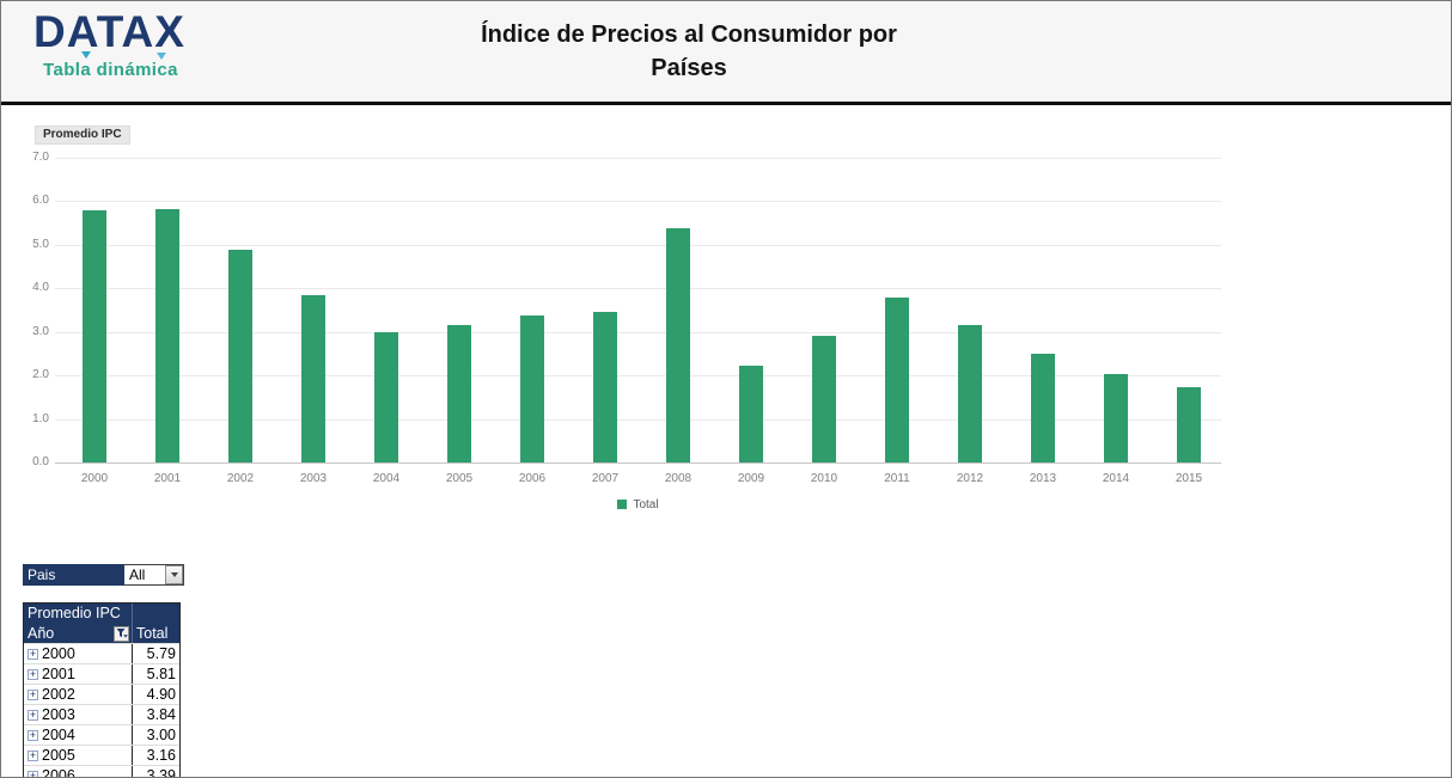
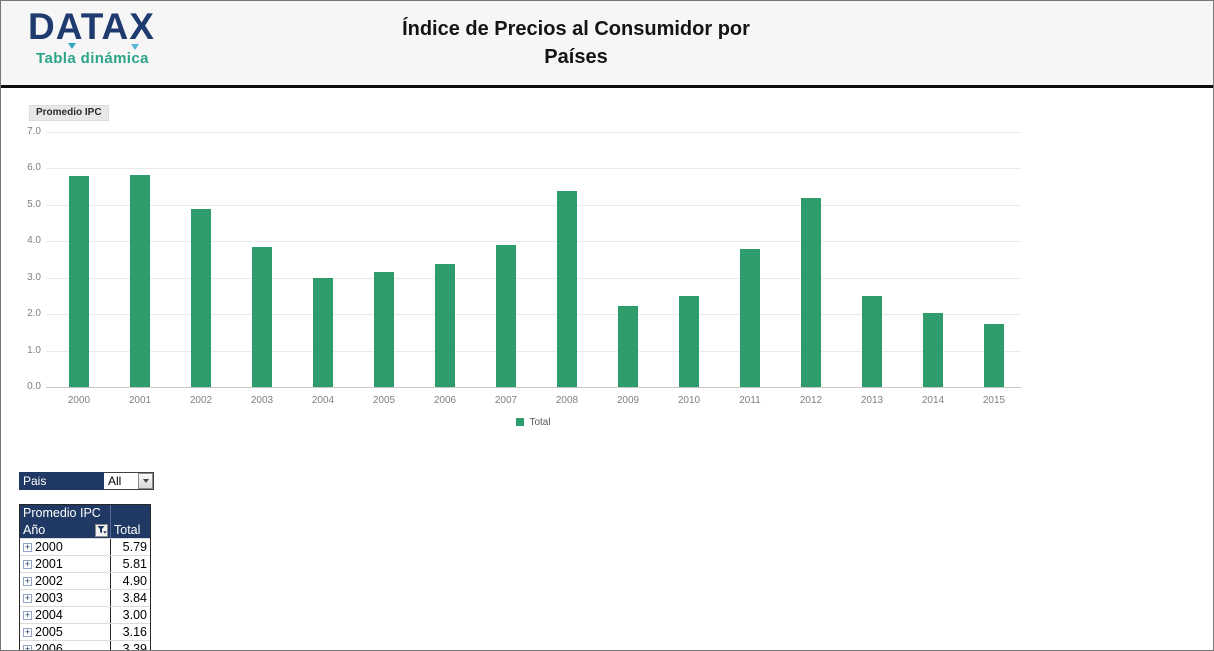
2007: 3.5 -> 3.9
2010: 2.9 -> 2.5
2012: 3.2 -> 5.2
